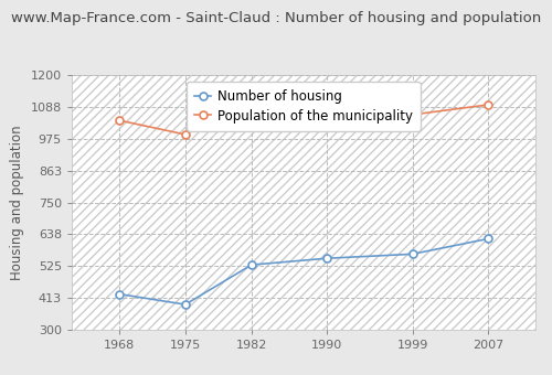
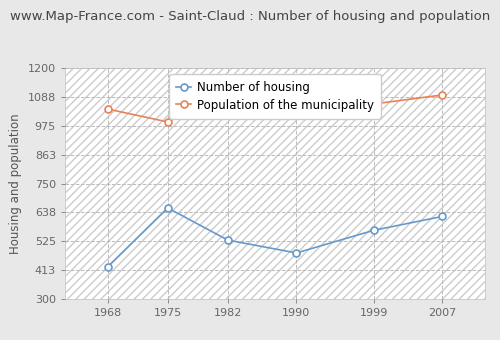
Number of housing/1975: 390 -> 655
Number of housing/1990: 553 -> 480
